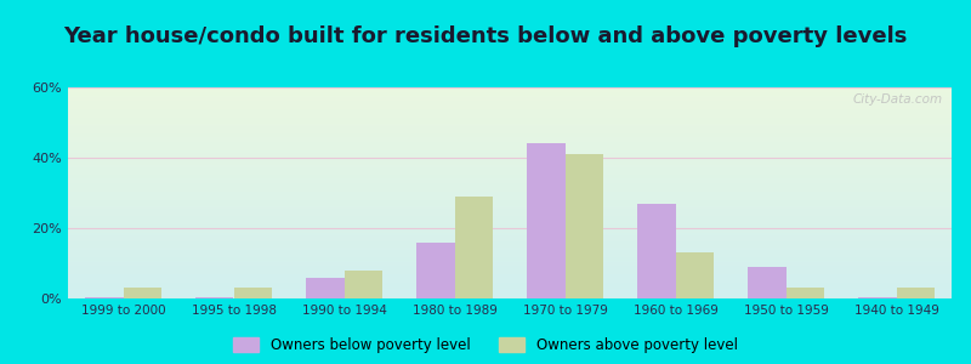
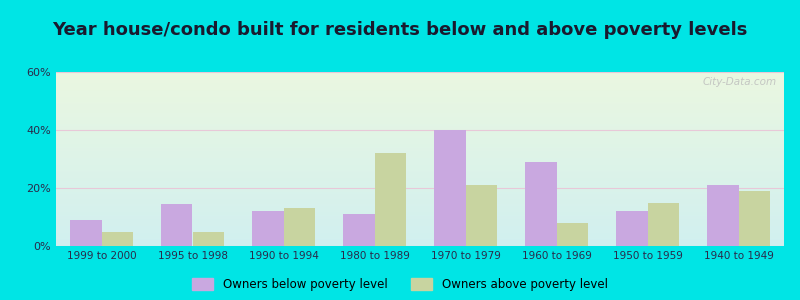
Owners below poverty level/1999 to 2000: 0.5% -> 9.0%
Owners above poverty level/1999 to 2000: 3% -> 5%
Owners below poverty level/1995 to 1998: 0.5% -> 14.5%
Owners above poverty level/1995 to 1998: 3% -> 5%
Owners below poverty level/1990 to 1994: 6.0% -> 12.0%
Owners above poverty level/1990 to 1994: 8% -> 13%
Owners below poverty level/1980 to 1989: 16.0% -> 11.0%
Owners above poverty level/1980 to 1989: 29% -> 32%
Owners below poverty level/1970 to 1979: 44.0% -> 40.0%
Owners above poverty level/1970 to 1979: 41% -> 21%
Owners below poverty level/1960 to 1969: 27.0% -> 29.0%
Owners above poverty level/1960 to 1969: 13% -> 8%
Owners below poverty level/1950 to 1959: 9.0% -> 12.0%
Owners above poverty level/1950 to 1959: 3% -> 15%
Owners below poverty level/1940 to 1949: 0.5% -> 21.0%
Owners above poverty level/1940 to 1949: 3% -> 19%
